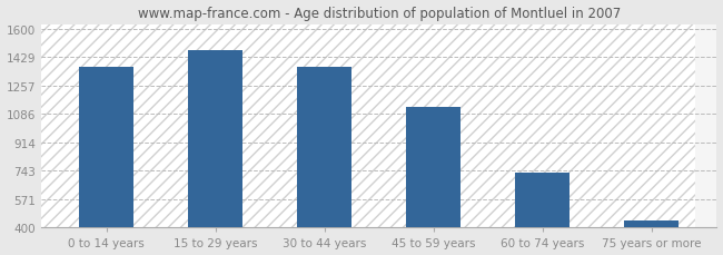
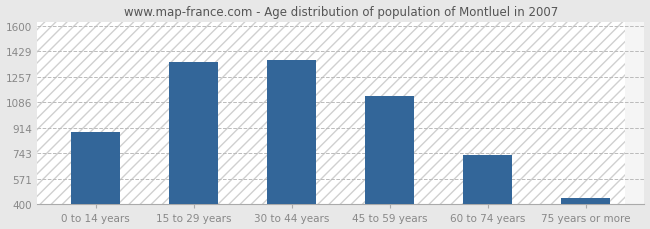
0 to 14 years: 1370 -> 890
15 to 29 years: 1470 -> 1360
